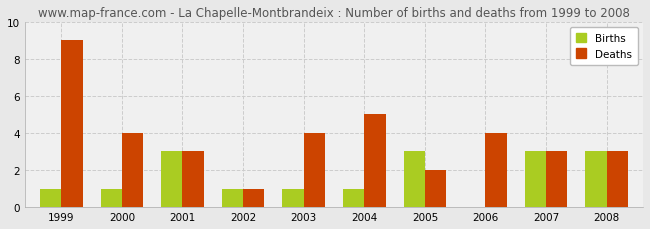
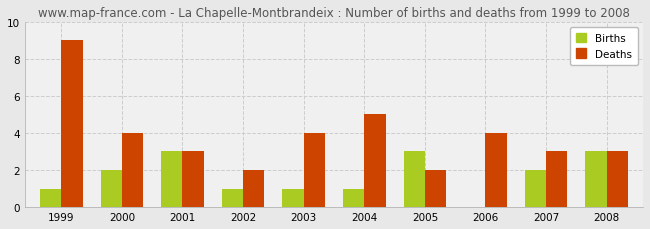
Births/2000: 1 -> 2
Deaths/2002: 1 -> 2
Births/2007: 3 -> 2
